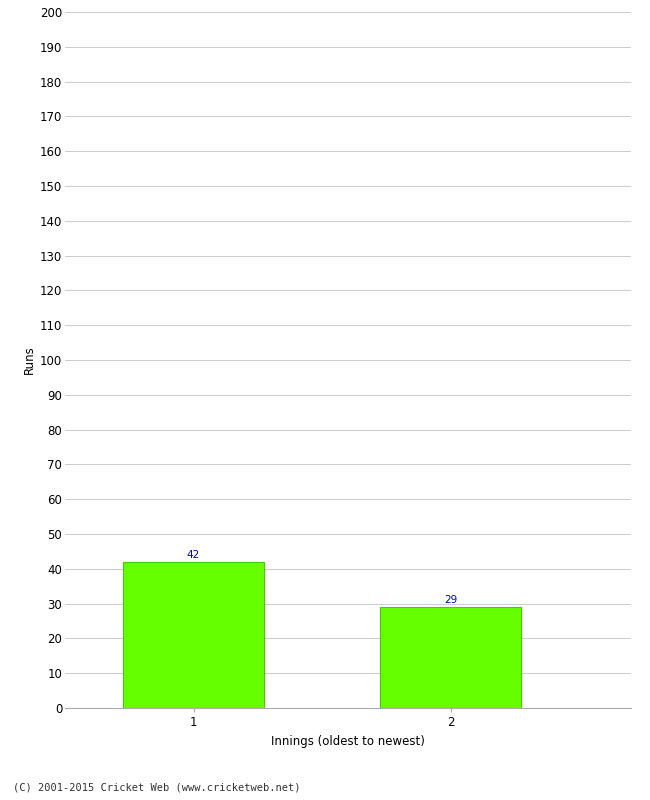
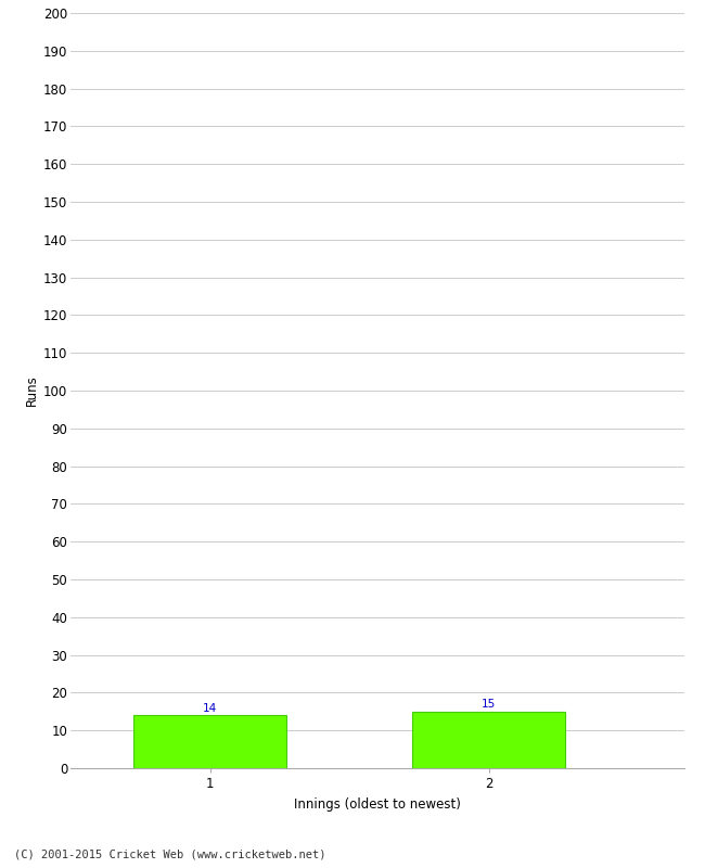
1: 42 -> 14
2: 29 -> 15
